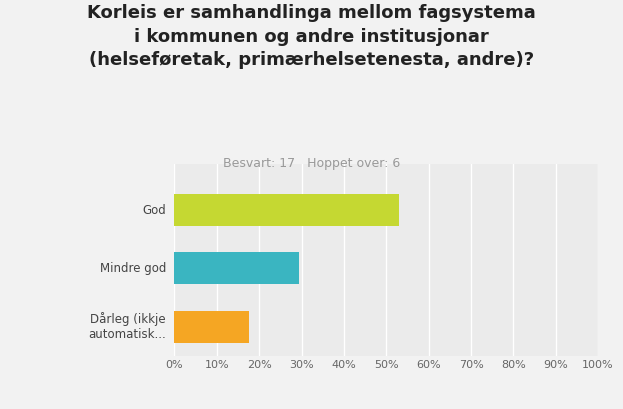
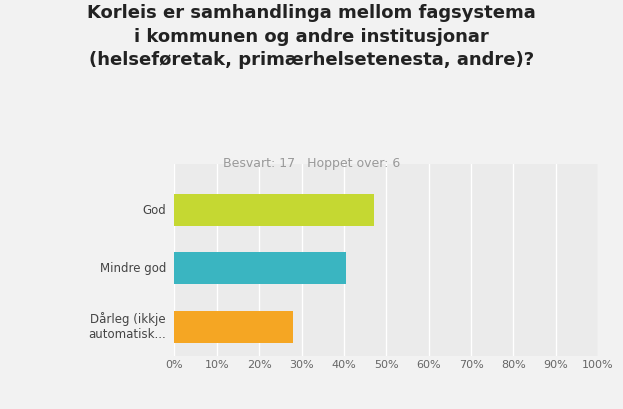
God: 52.9% -> 47.0%
Mindre god: 29.4% -> 40.5%
Dårleg (ikkje automatisk...: 17.6% -> 28.0%
